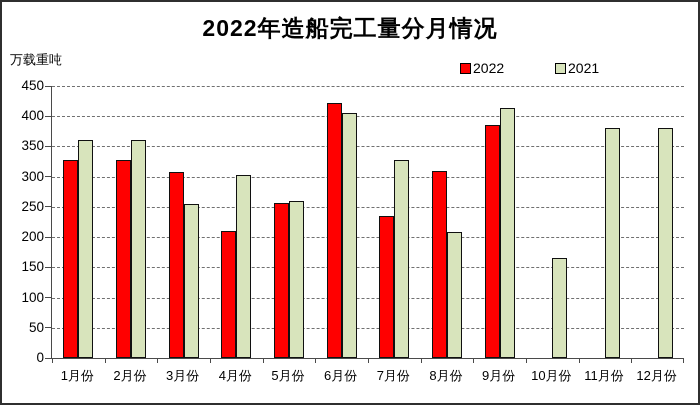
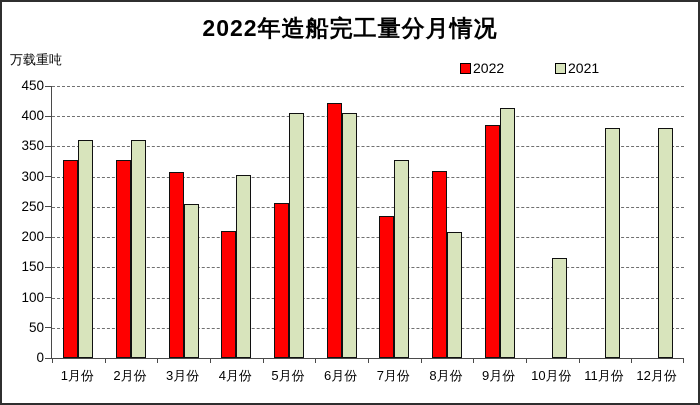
2021/5月份: 260 -> 400
